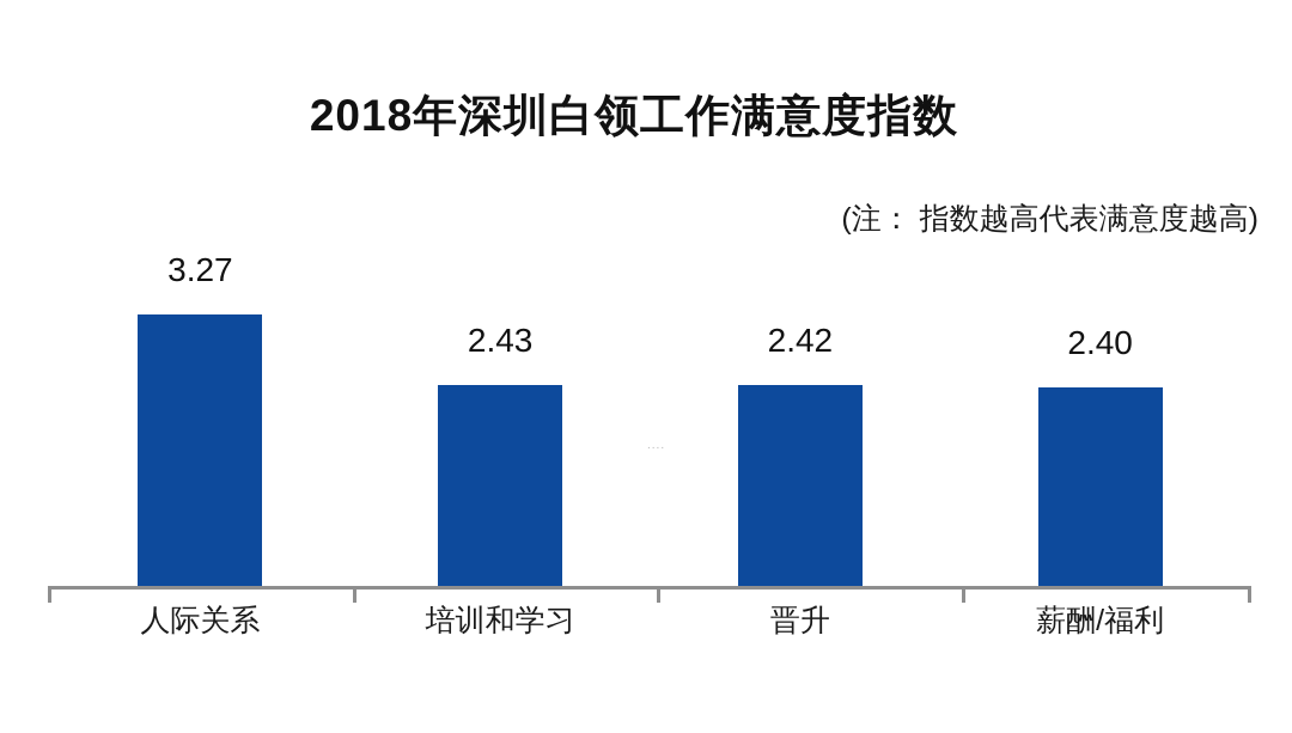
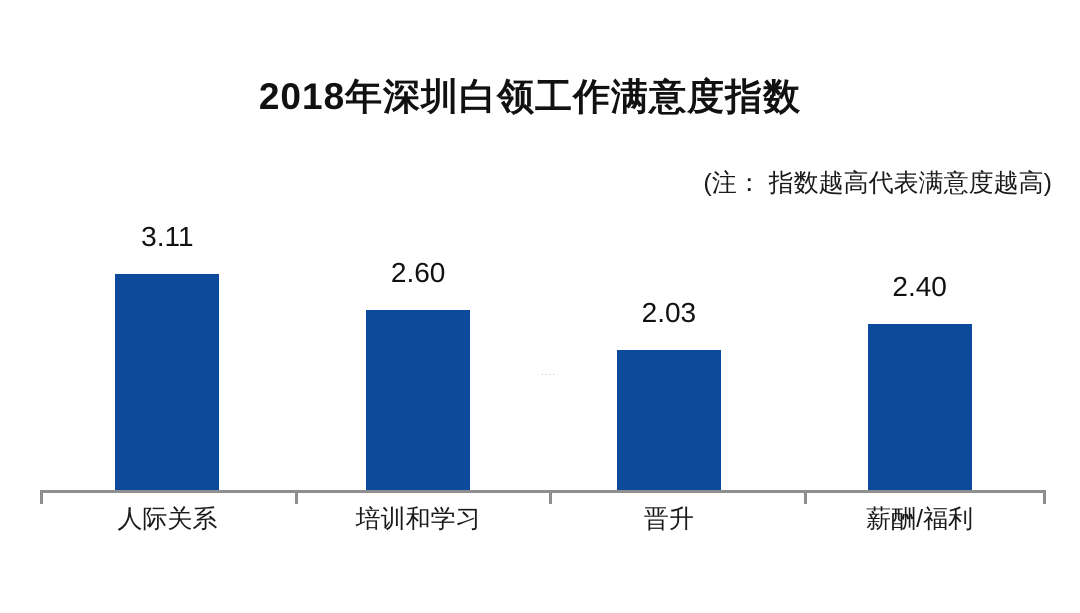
人际关系: 3.27 -> 3.11
培训和学习: 2.43 -> 2.60
晋升: 2.42 -> 2.03
